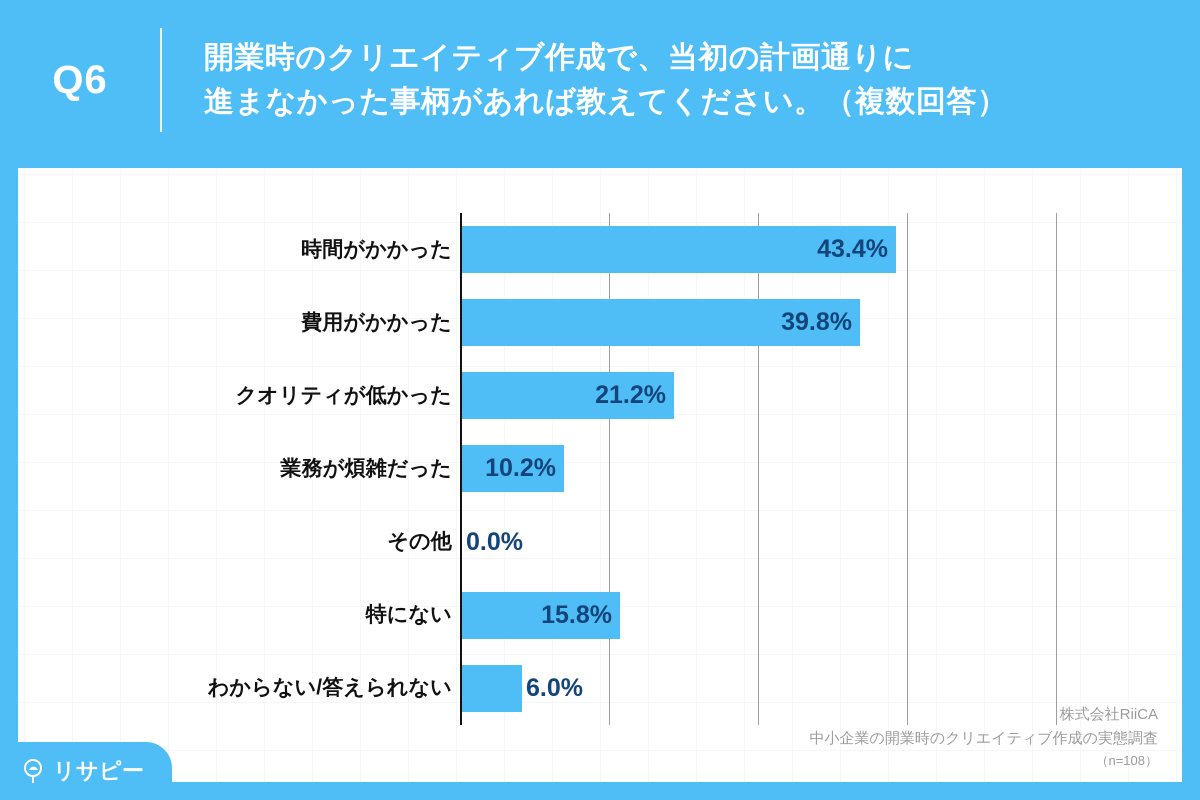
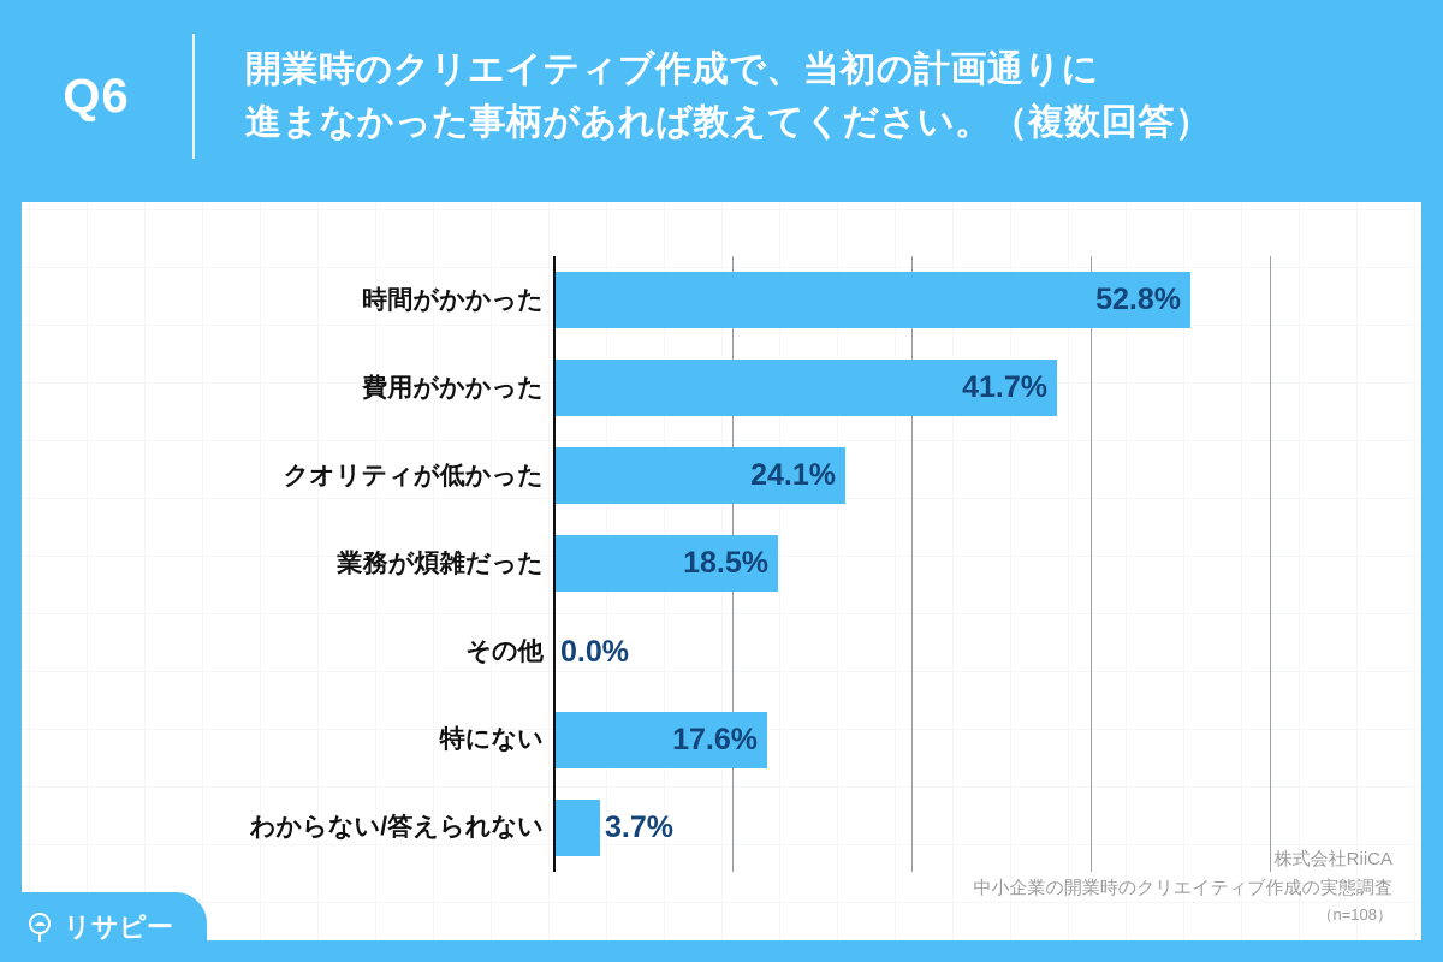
時間がかかった: 43.4% -> 52.8%
費用がかかった: 39.8% -> 41.7%
クオリティが低かった: 21.2% -> 24.1%
業務が煩雑だった: 10.2% -> 18.5%
特にない: 15.8% -> 17.6%
わからない/答えられない: 6.0% -> 3.7%
